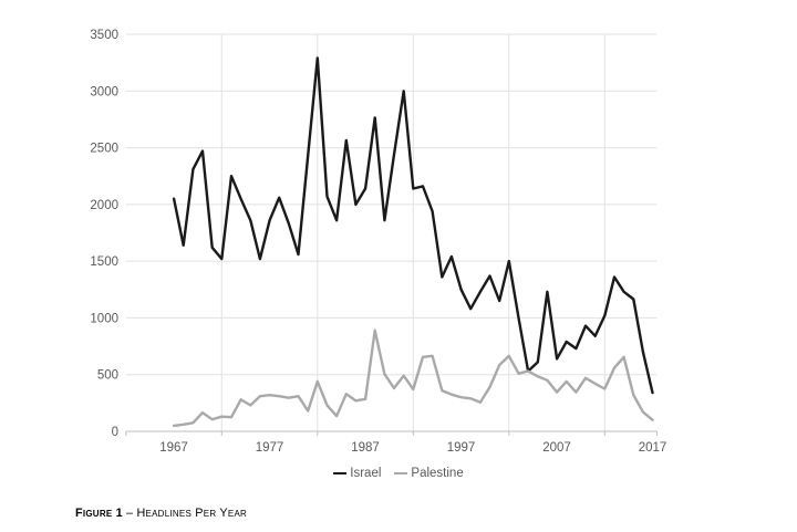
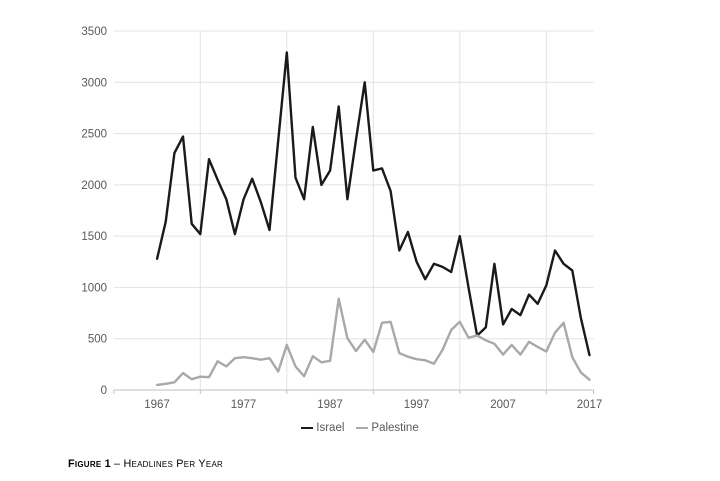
Israel/1967: 2050 -> 1280
Israel/2000: 1370 -> 1200
